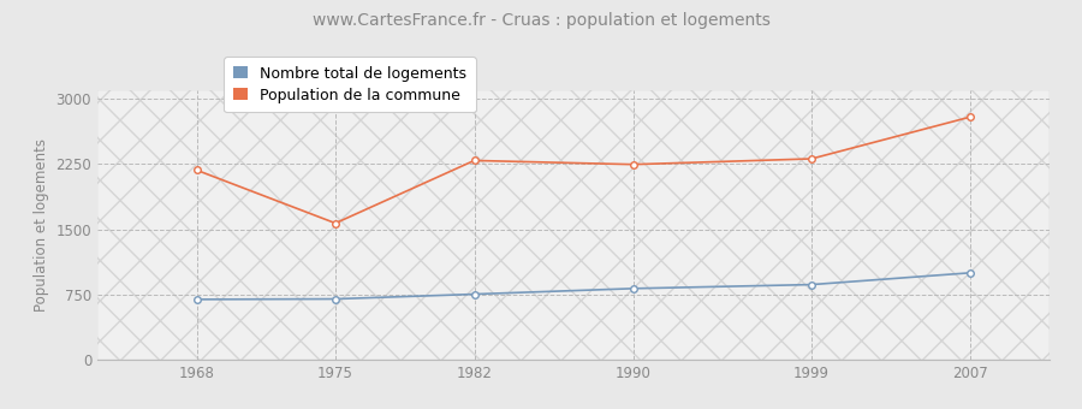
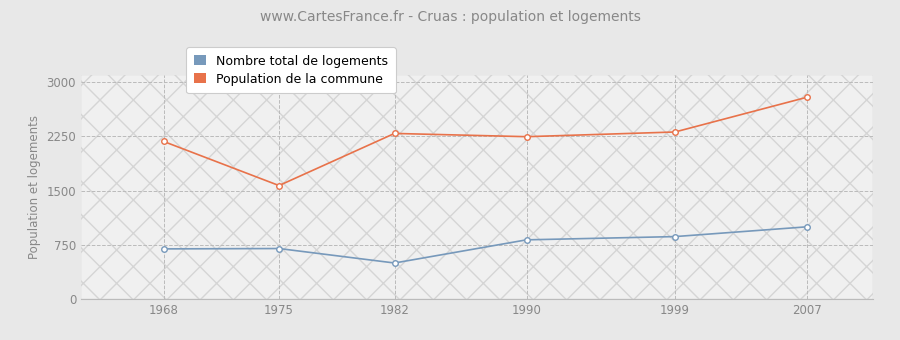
Nombre total de logements/1982: 760 -> 500
